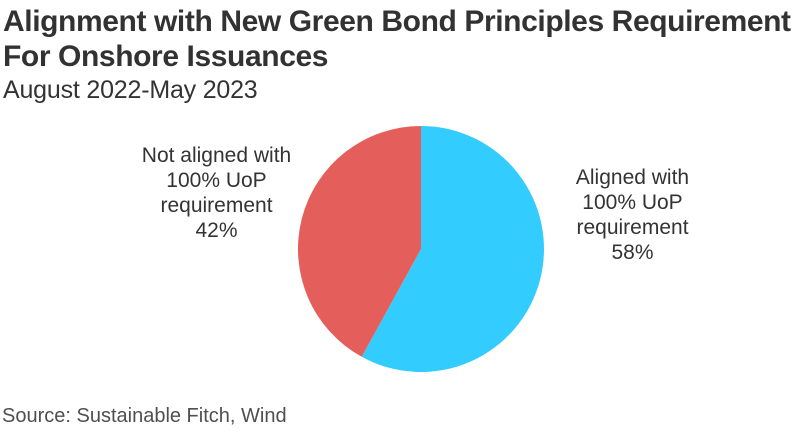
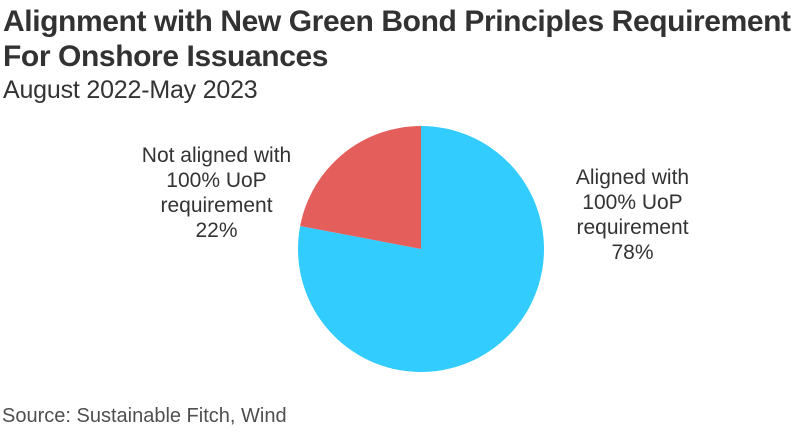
Aligned with 100% UoP requirement: 58% -> 78%
Not aligned with 100% UoP requirement: 42% -> 22%
